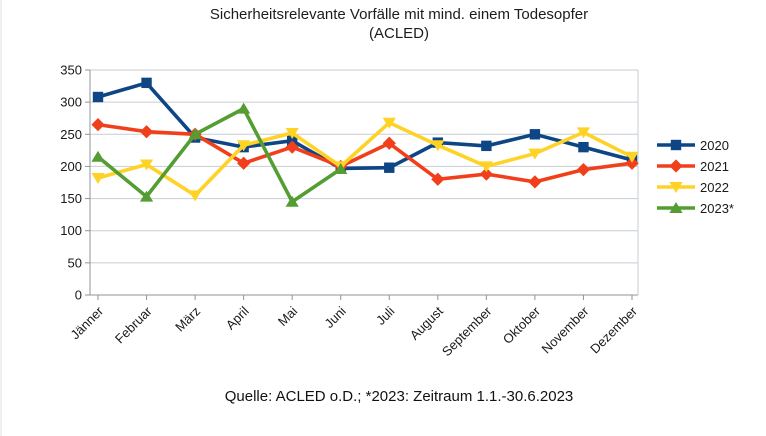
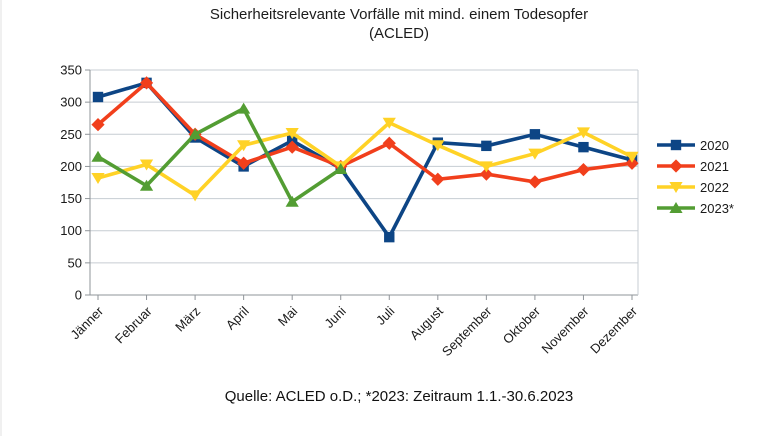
2021/Februar: 250 -> 330
2023*/Februar: 150 -> 170
2020/April: 230 -> 200
2020/Juli: 200 -> 90
